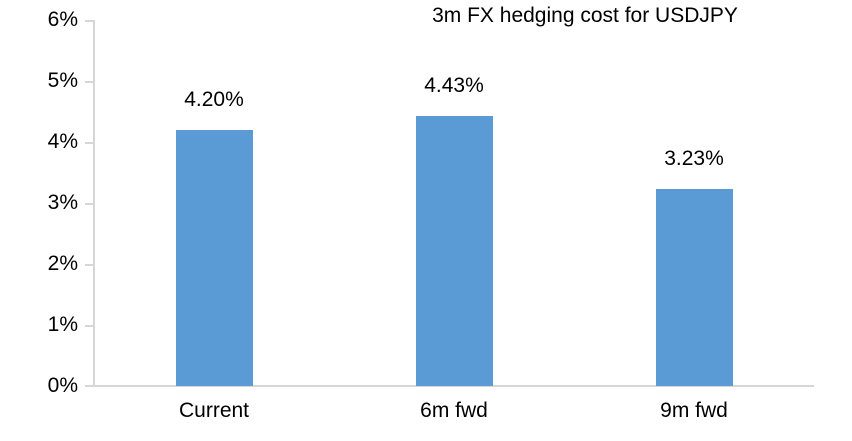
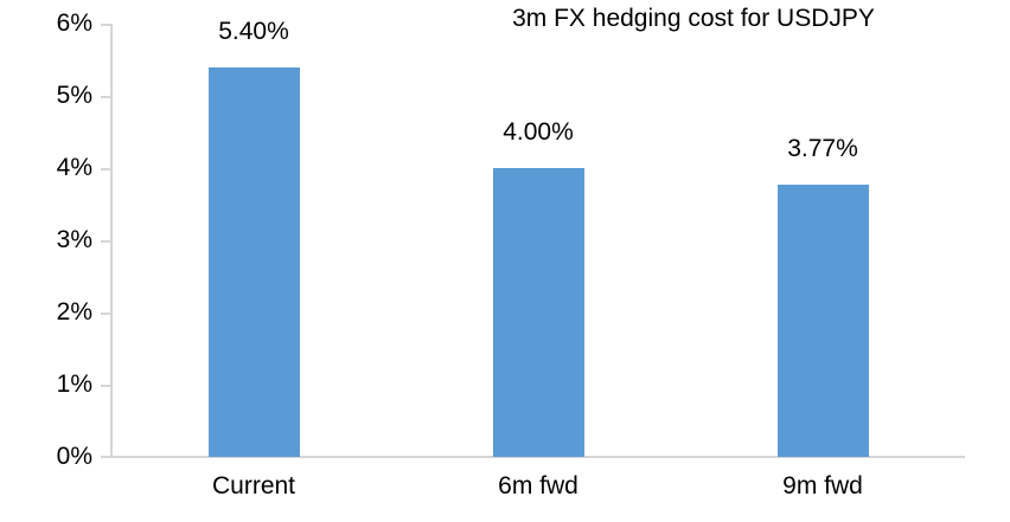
Current: 4.20% -> 5.40%
6m fwd: 4.43% -> 4.00%
9m fwd: 3.23% -> 3.77%
